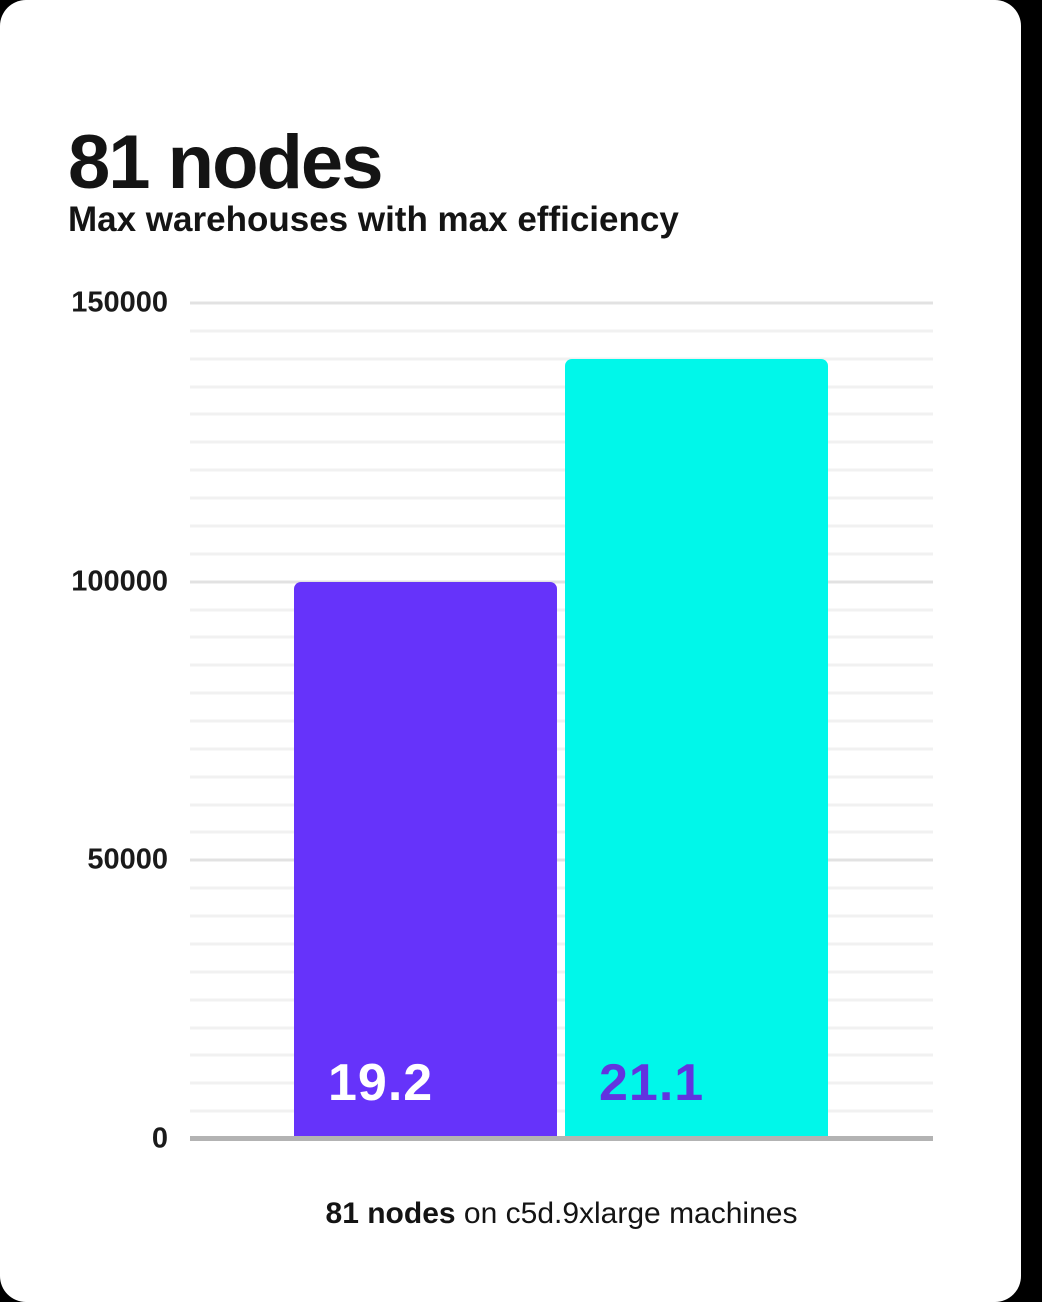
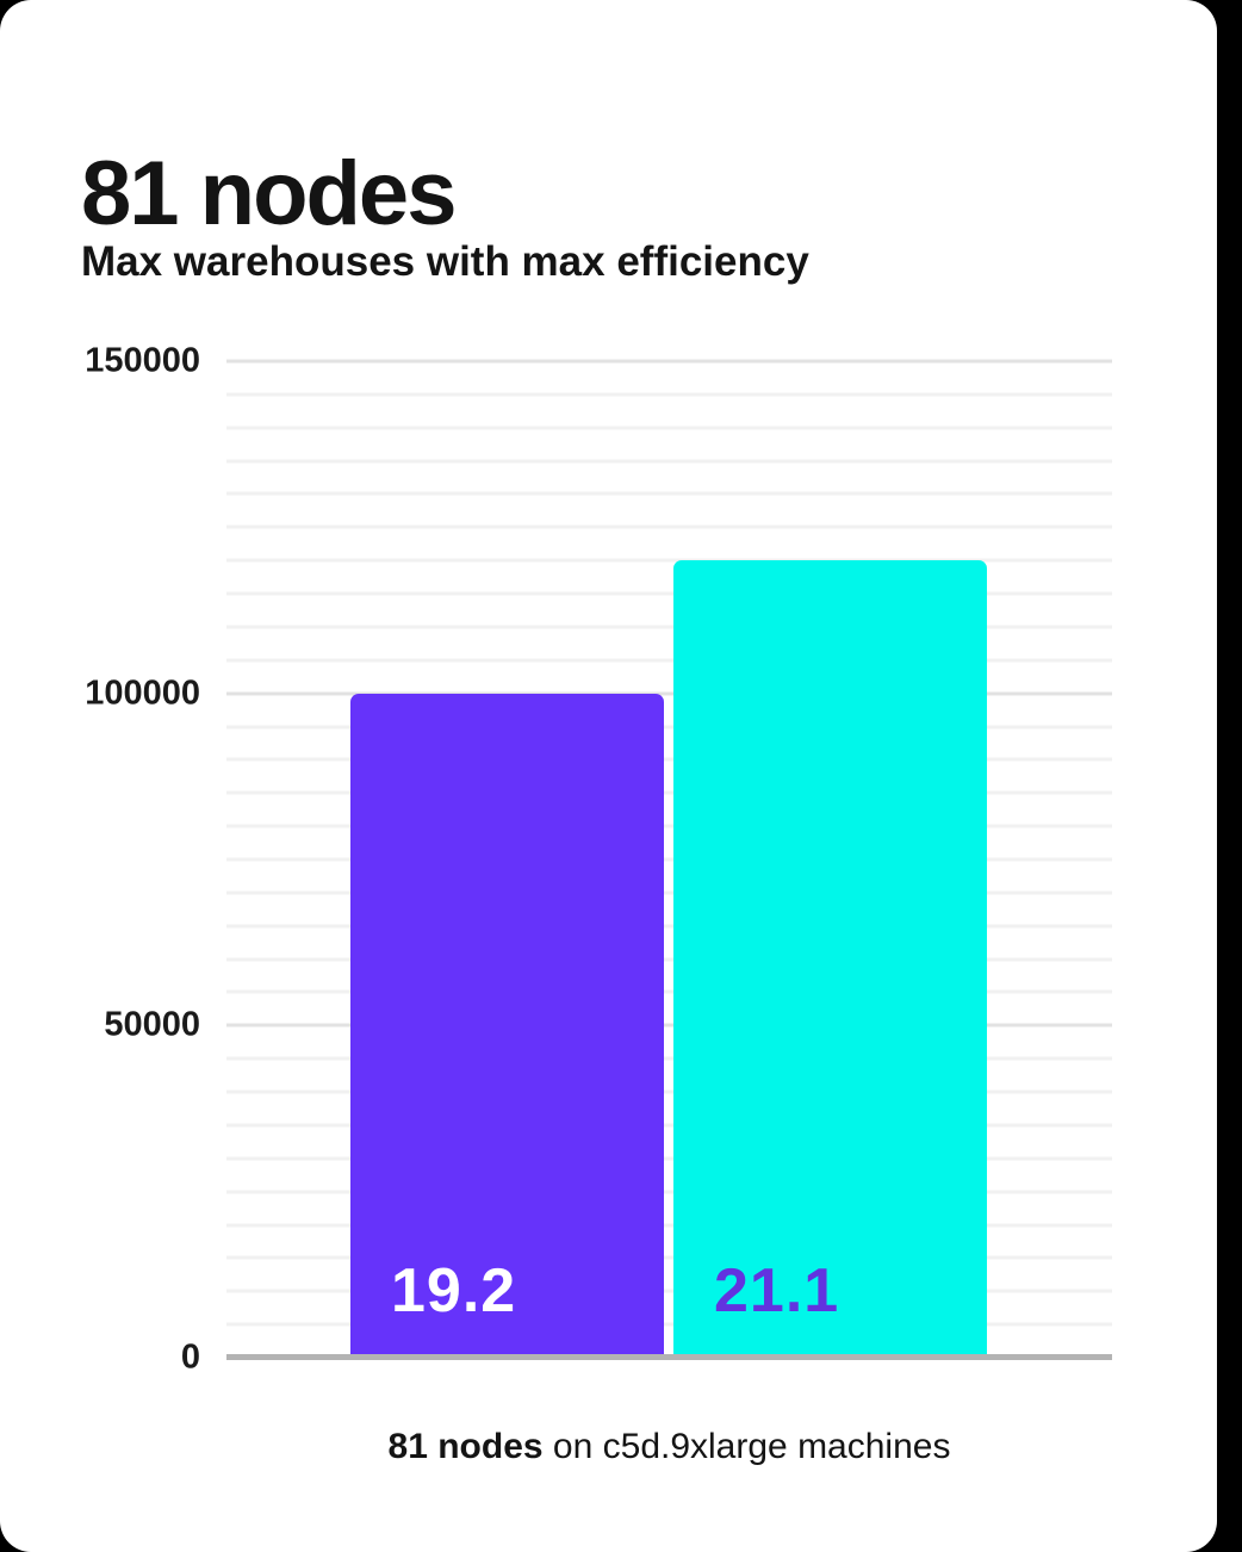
21.1: 140000 -> 120000
